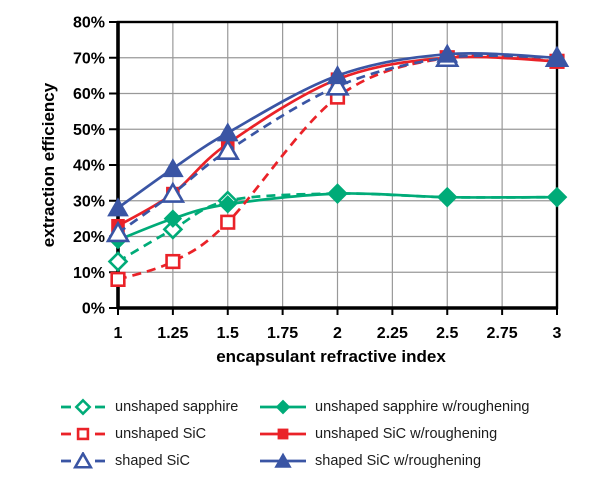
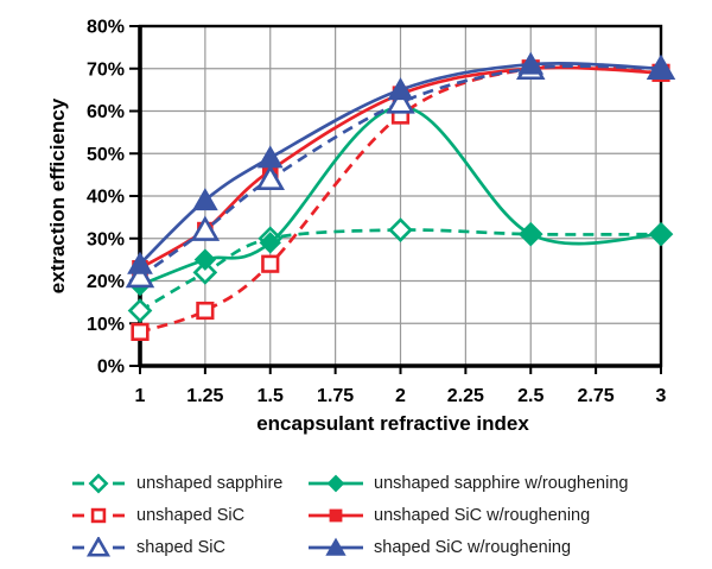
shaped SiC w/roughening/1: 28% -> 24%
unshaped sapphire w/roughening/2: 32% -> 61%
